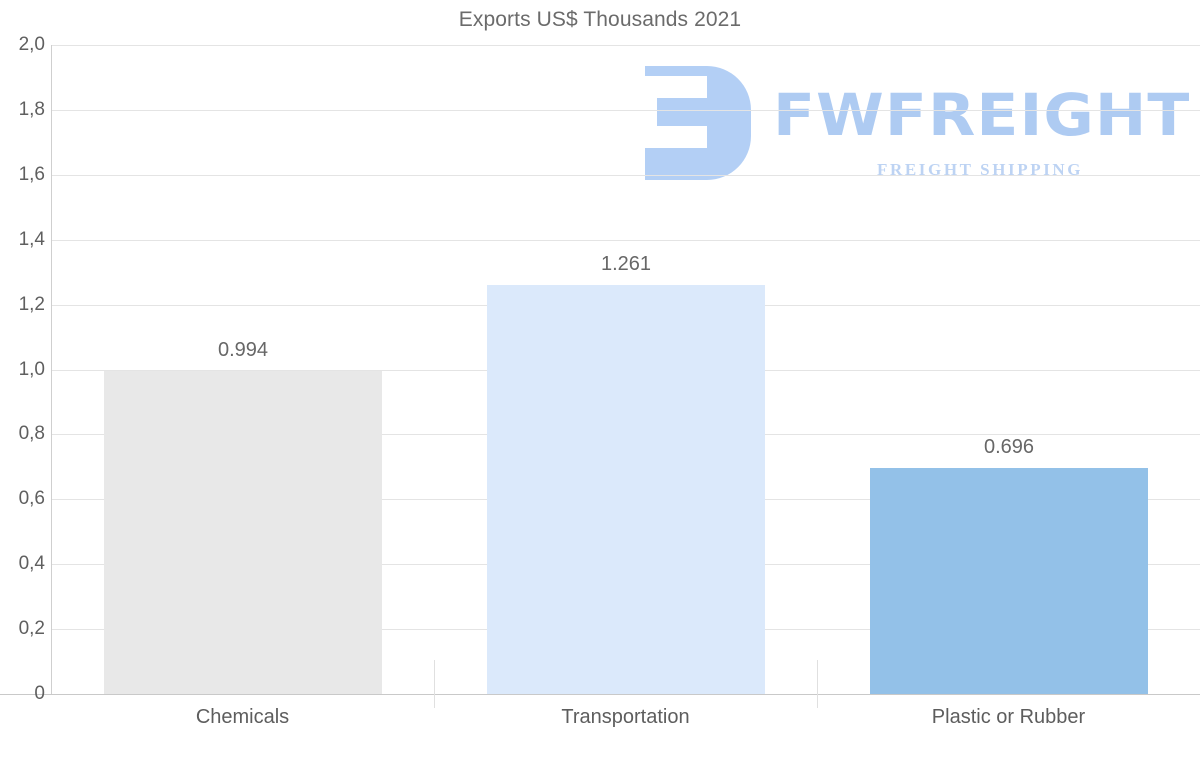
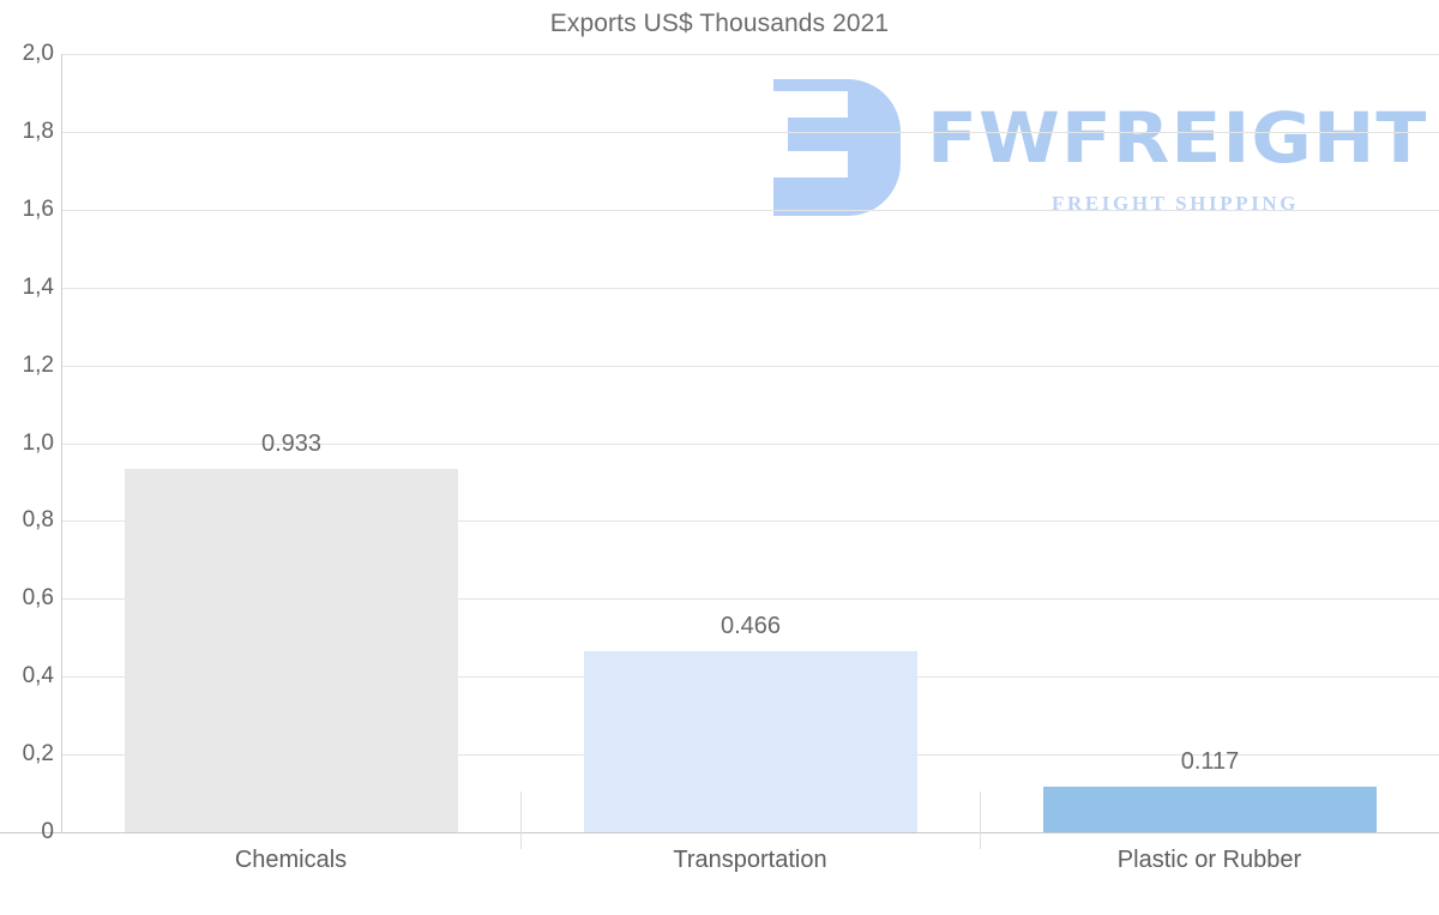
Chemicals: 0.994 -> 0.933
Transportation: 1.261 -> 0.466
Plastic or Rubber: 0.696 -> 0.117
